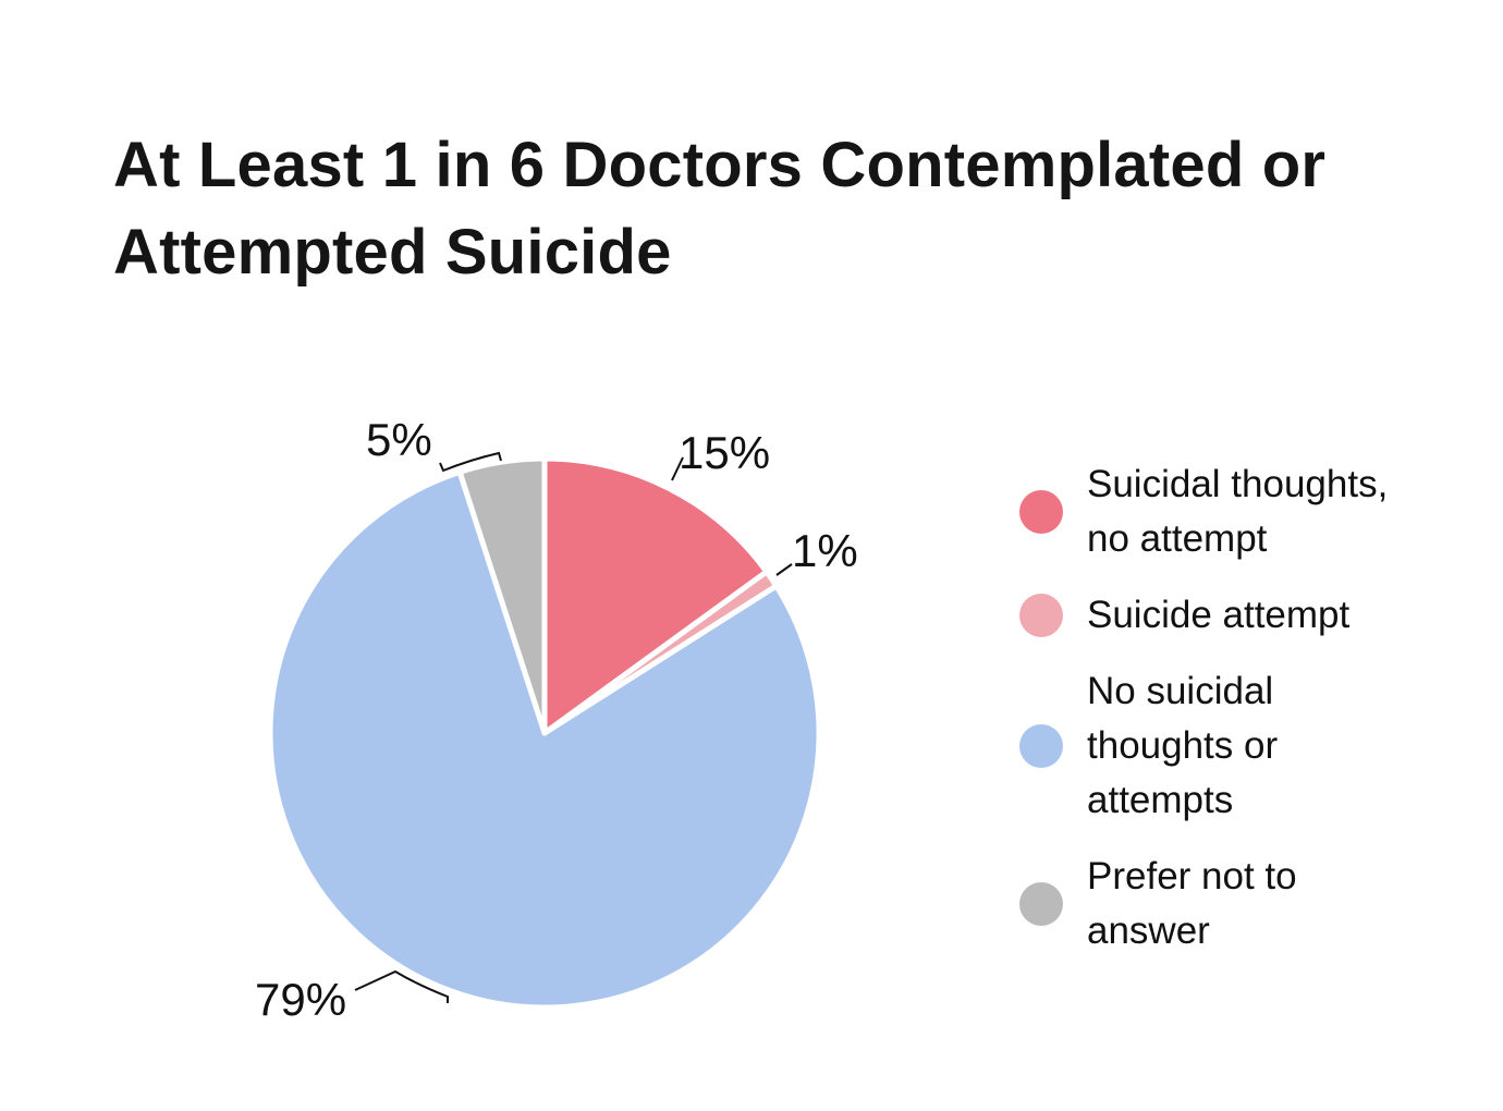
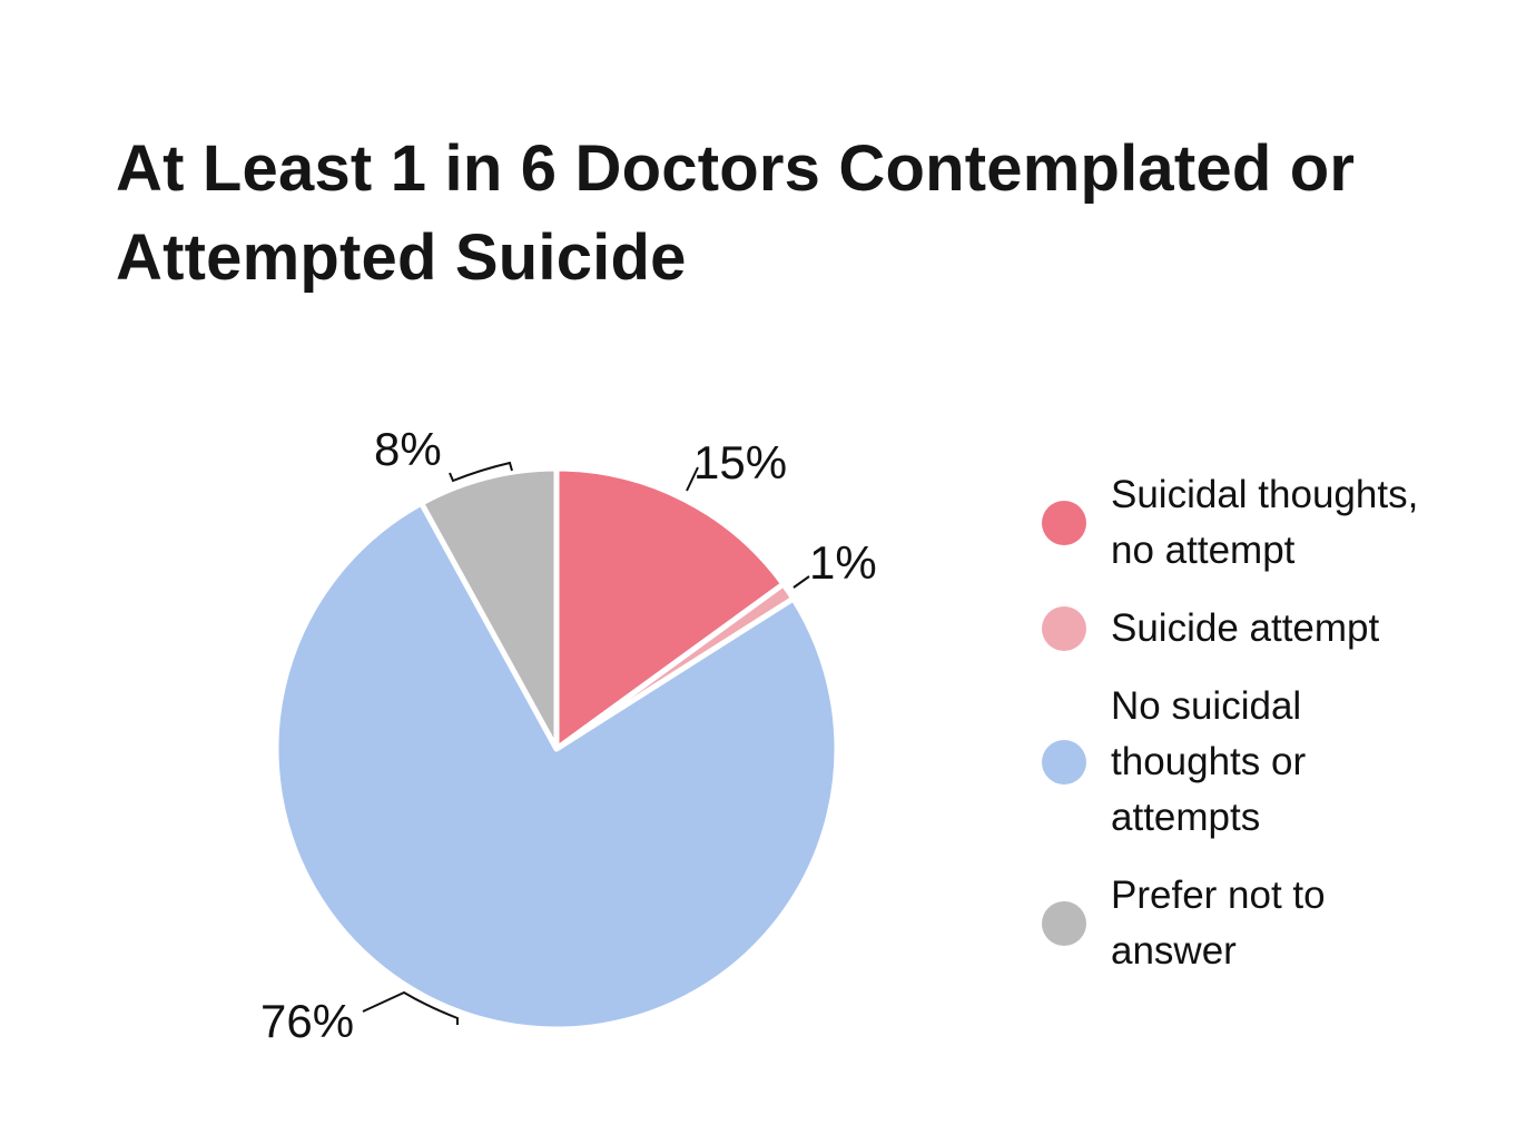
No suicidal thoughts or attempts: 79% -> 76%
Prefer not to answer: 5% -> 8%
